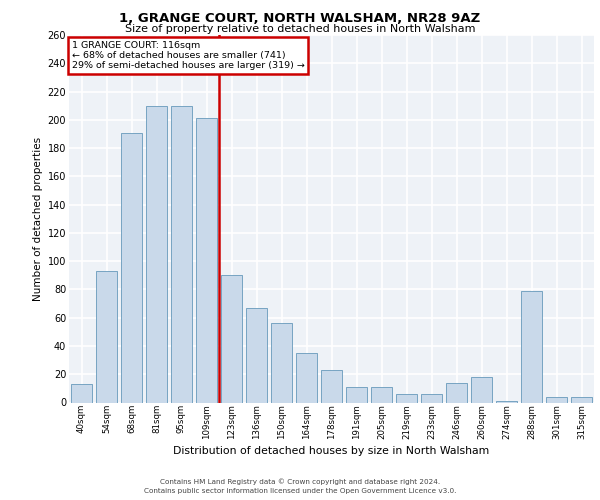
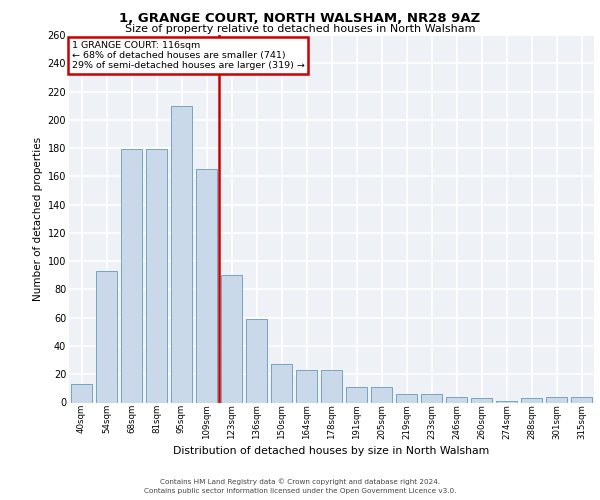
68sqm: 191 -> 179
81sqm: 210 -> 179
109sqm: 201 -> 165
136sqm: 67 -> 59
150sqm: 56 -> 27
164sqm: 35 -> 23
246sqm: 14 -> 4
260sqm: 18 -> 3
288sqm: 79 -> 3
